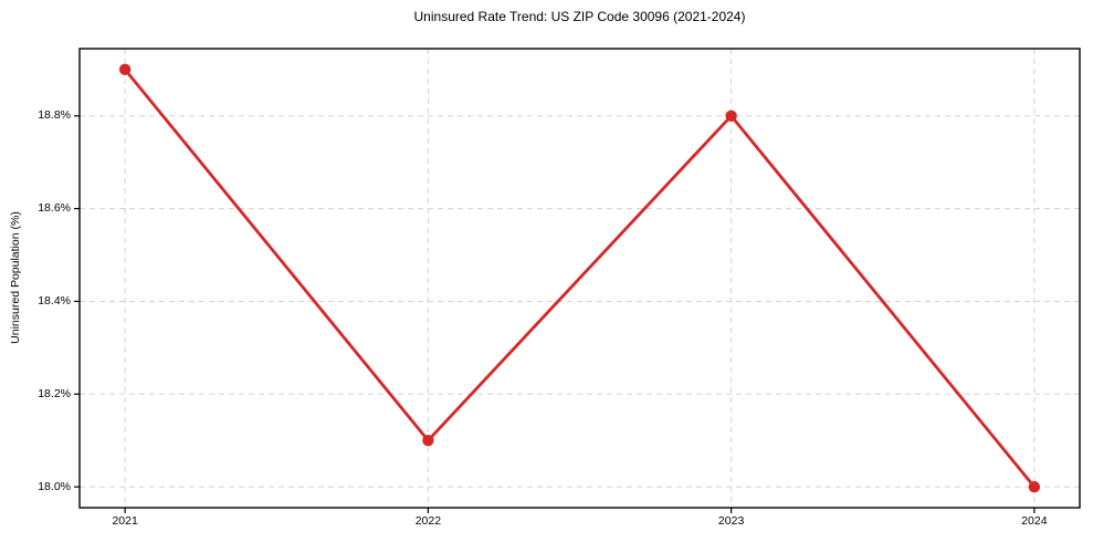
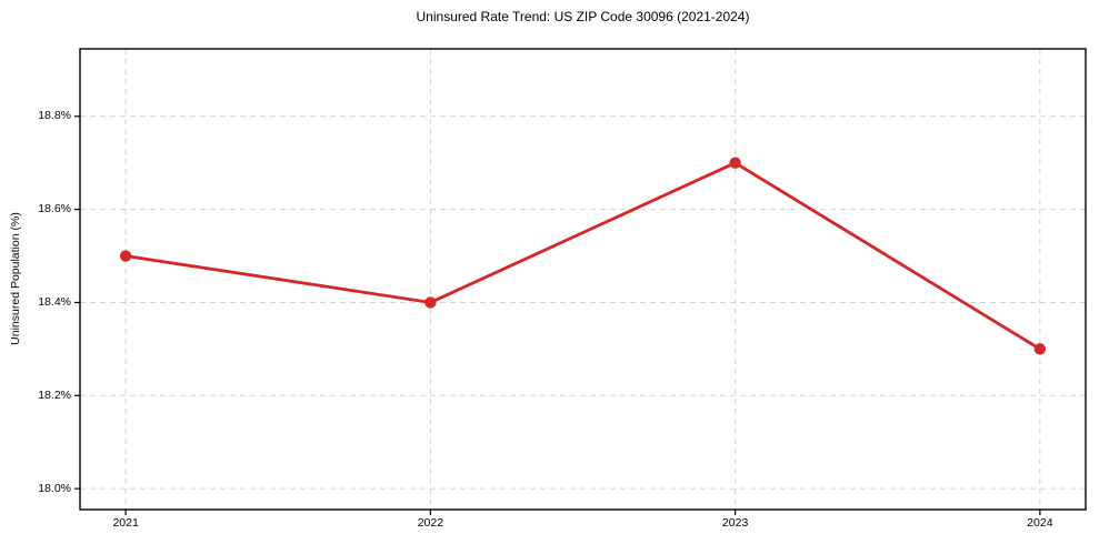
2021: 18.9% -> 18.5%
2022: 18.1% -> 18.4%
2023: 18.8% -> 18.7%
2024: 18.0% -> 18.3%
